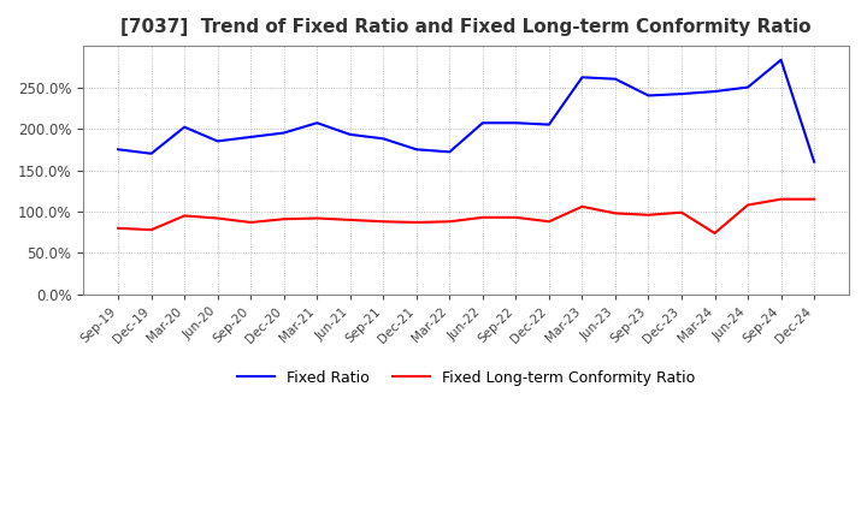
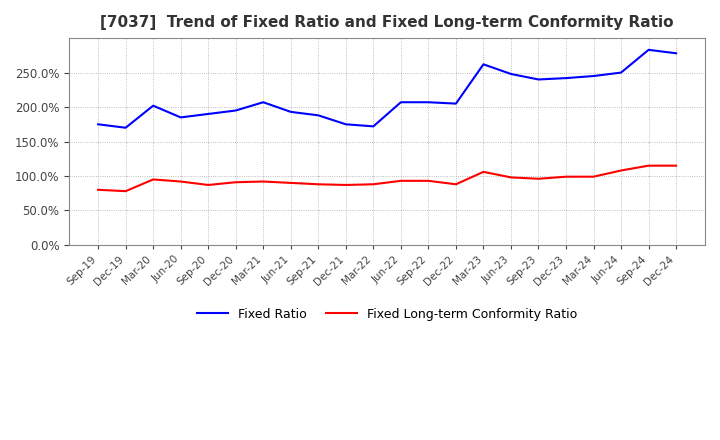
Fixed Ratio/Jun-23: 260% -> 248%
Fixed Long-term Conformity Ratio/Mar-24: 74% -> 99%
Fixed Ratio/Dec-24: 160% -> 278%
